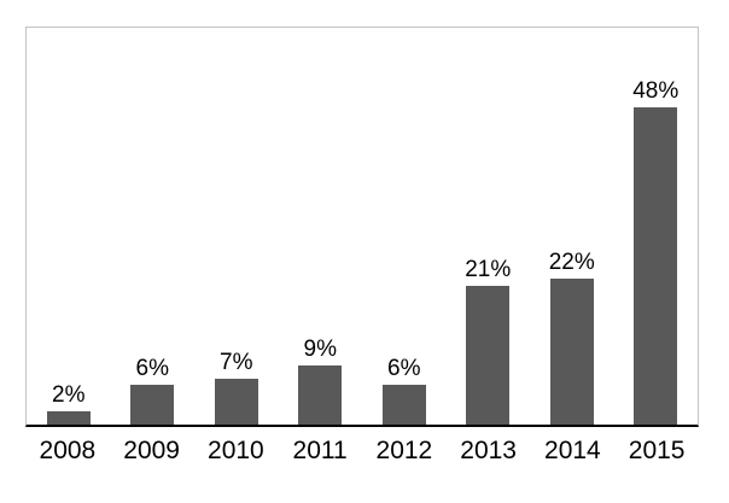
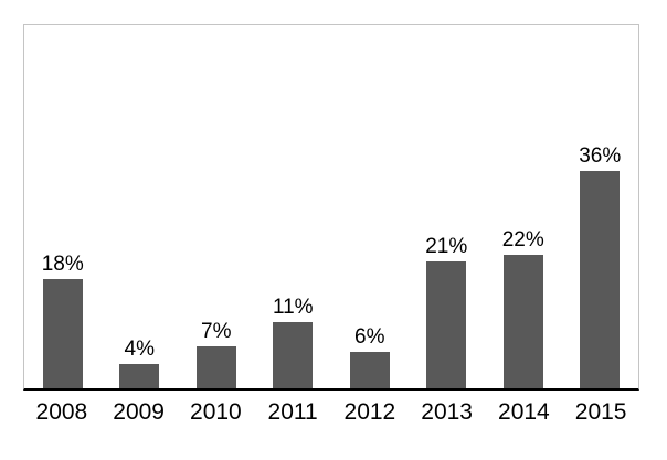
2008: 2% -> 18%
2009: 6% -> 4%
2011: 9% -> 11%
2015: 48% -> 36%
